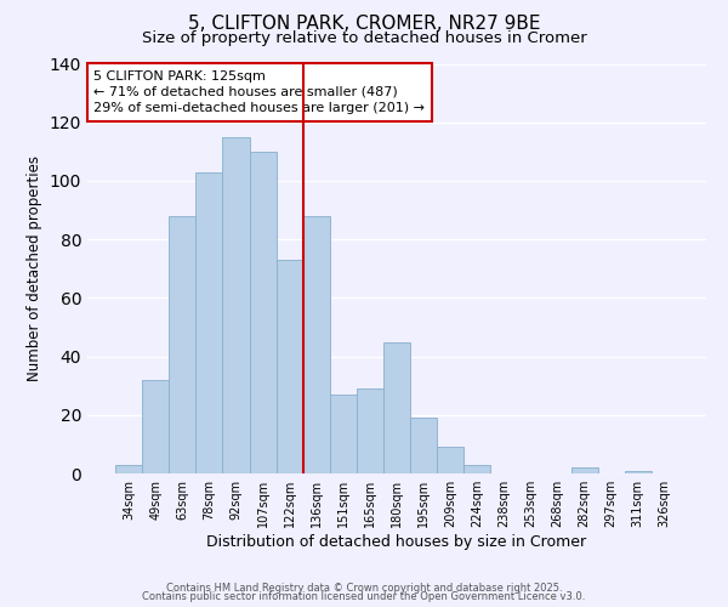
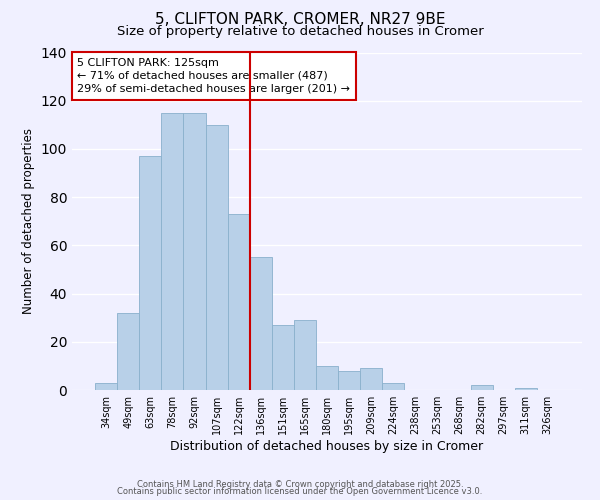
63sqm: 88 -> 97
78sqm: 103 -> 115
136sqm: 88 -> 55
180sqm: 45 -> 10
195sqm: 19 -> 8
